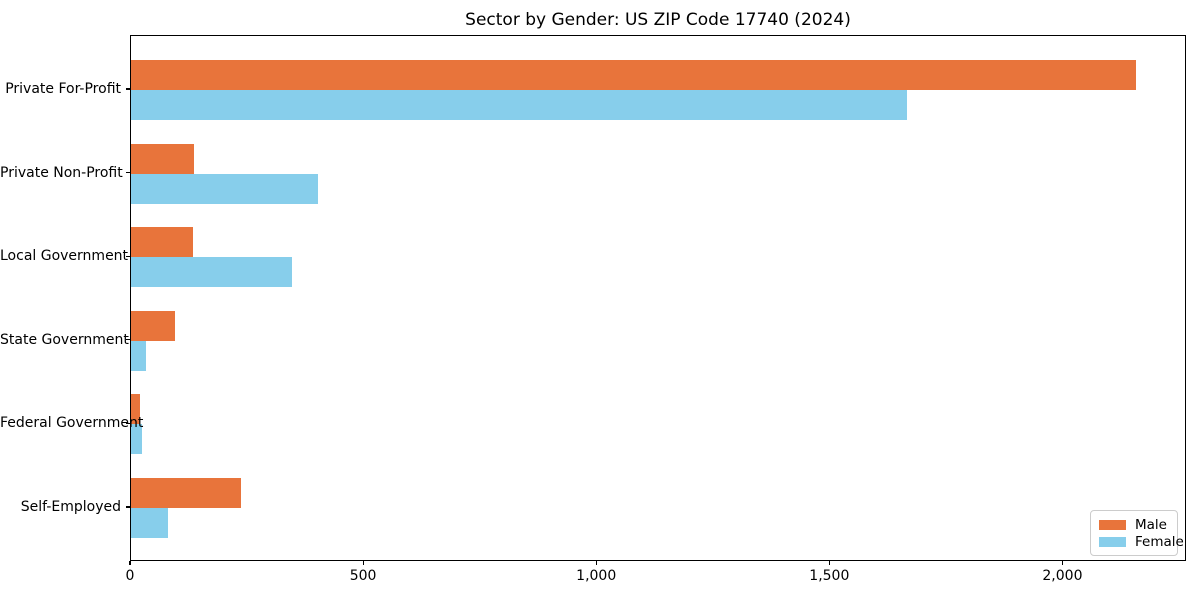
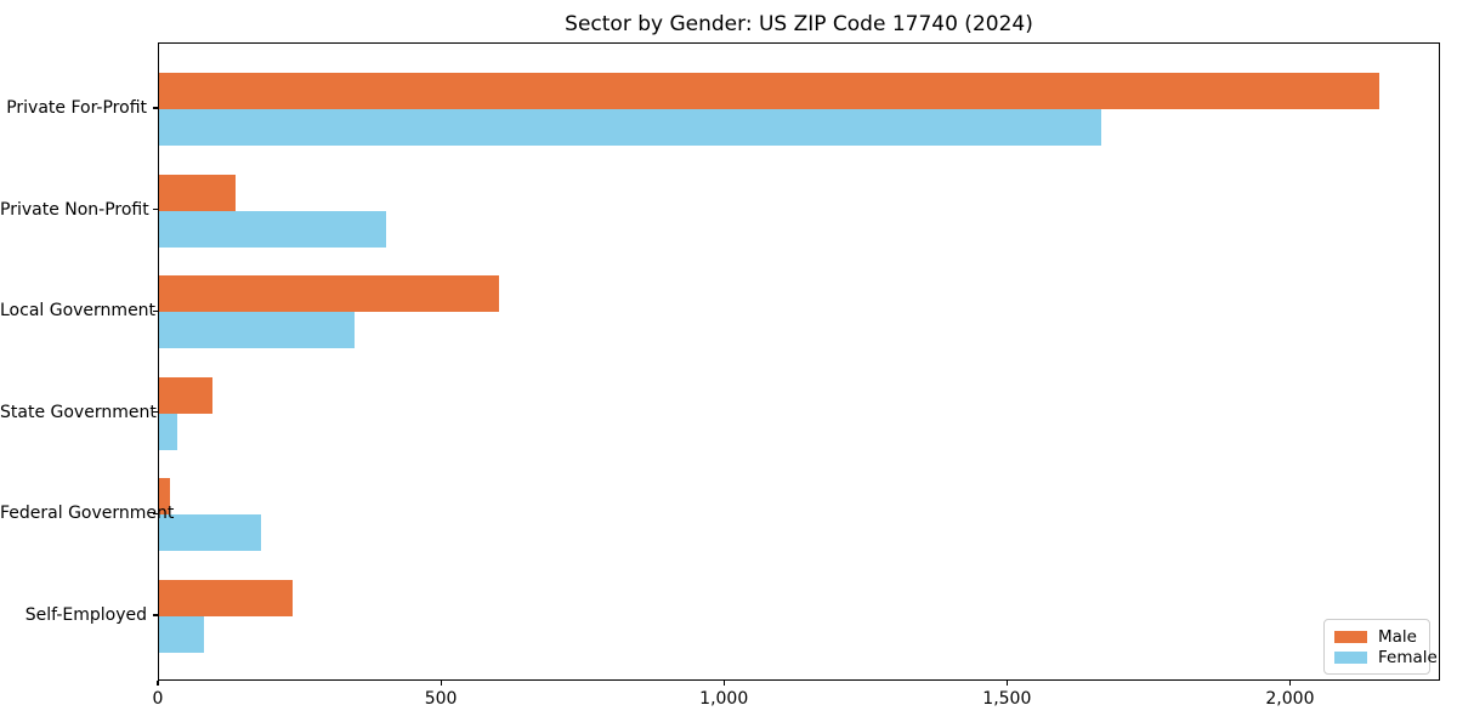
Male/Local Government: 130 -> 600
Female/Federal Government: 20 -> 180
